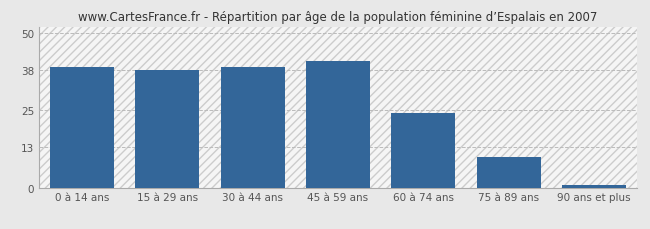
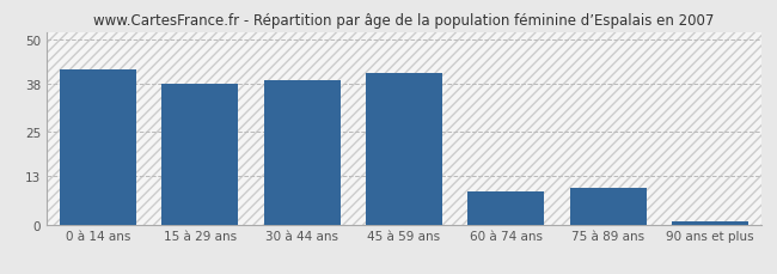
0 à 14 ans: 39 -> 42
60 à 74 ans: 24 -> 9
